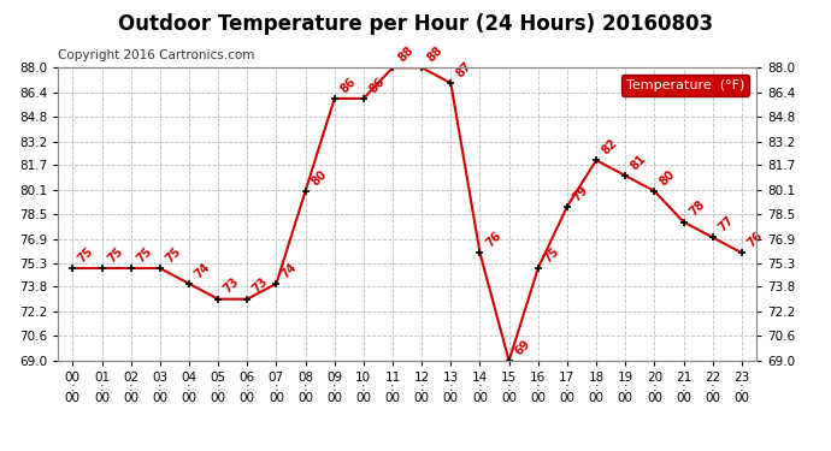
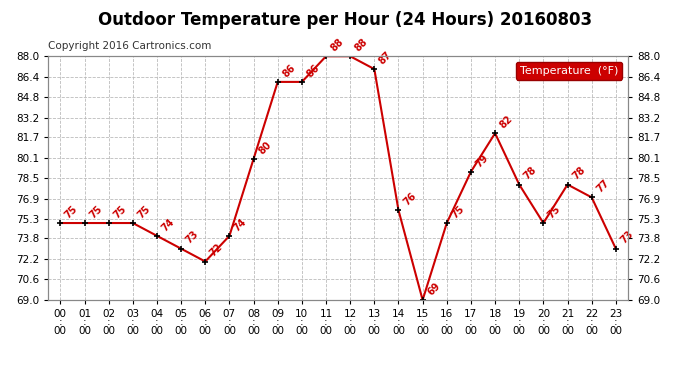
06 : 00: 73 -> 72
19 : 00: 81 -> 78
20 : 00: 80 -> 75
23 : 00: 76 -> 73
